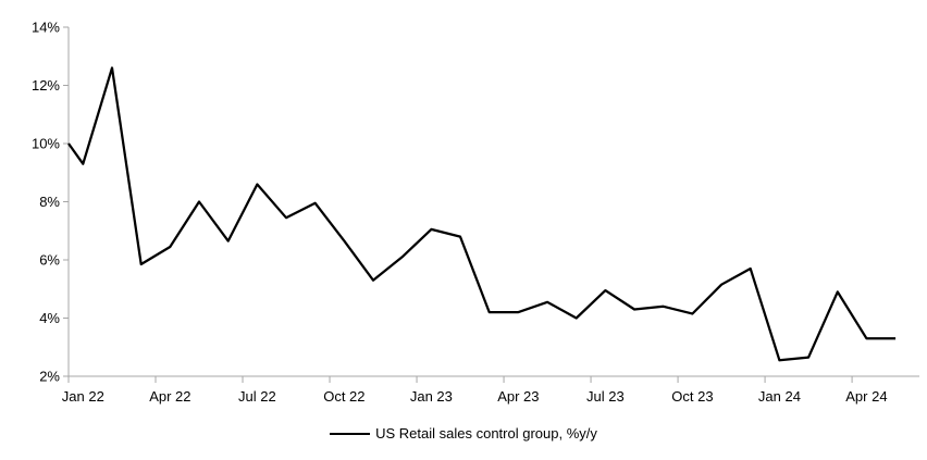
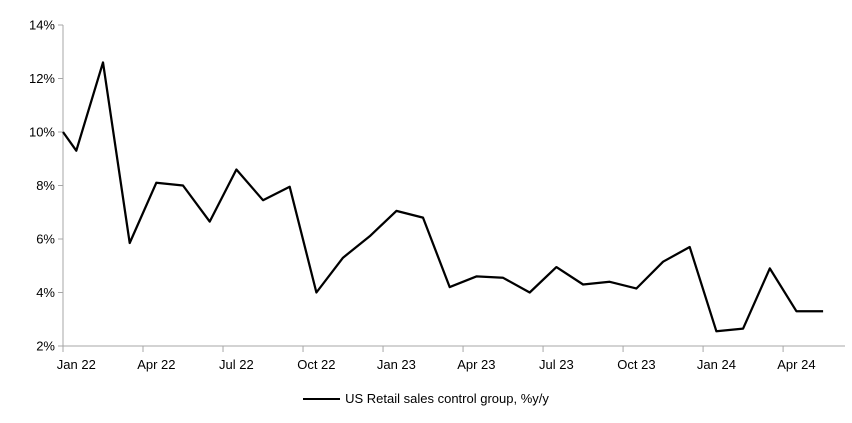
Apr 22: 6.5% -> 8.1%
Oct 22: 6.7% -> 4.0%
Apr 23: 4.2% -> 4.6%
